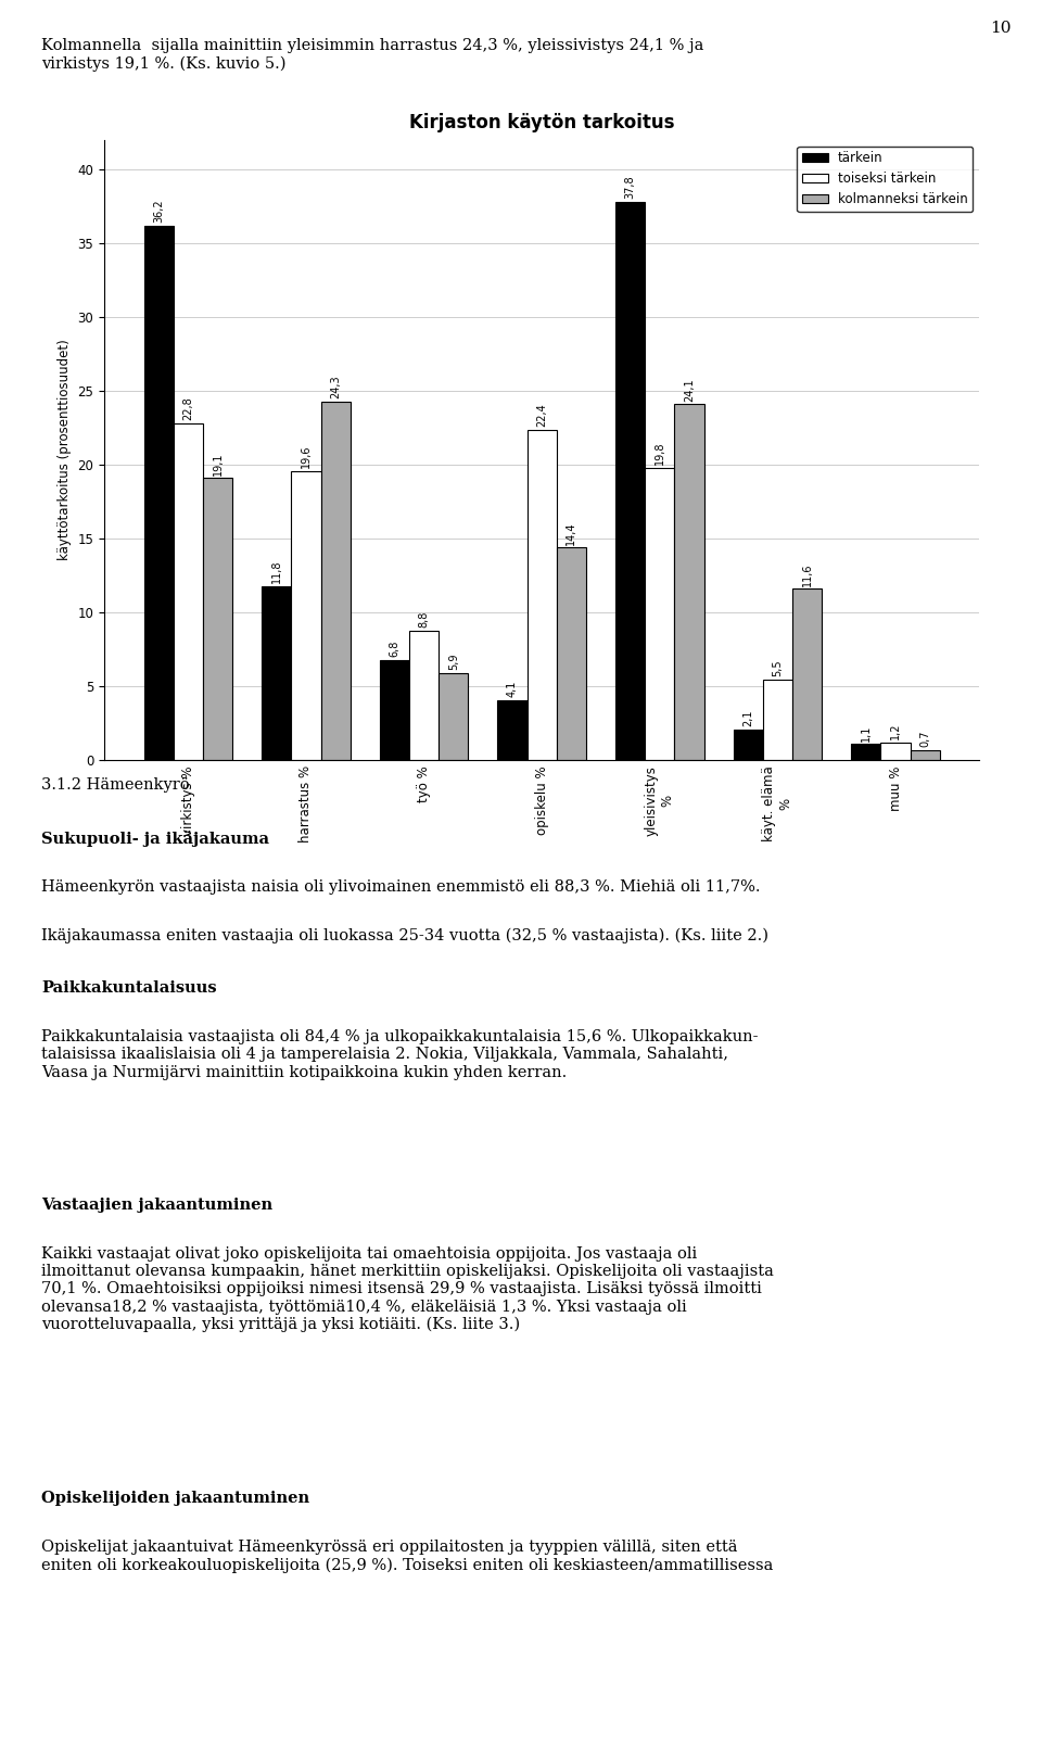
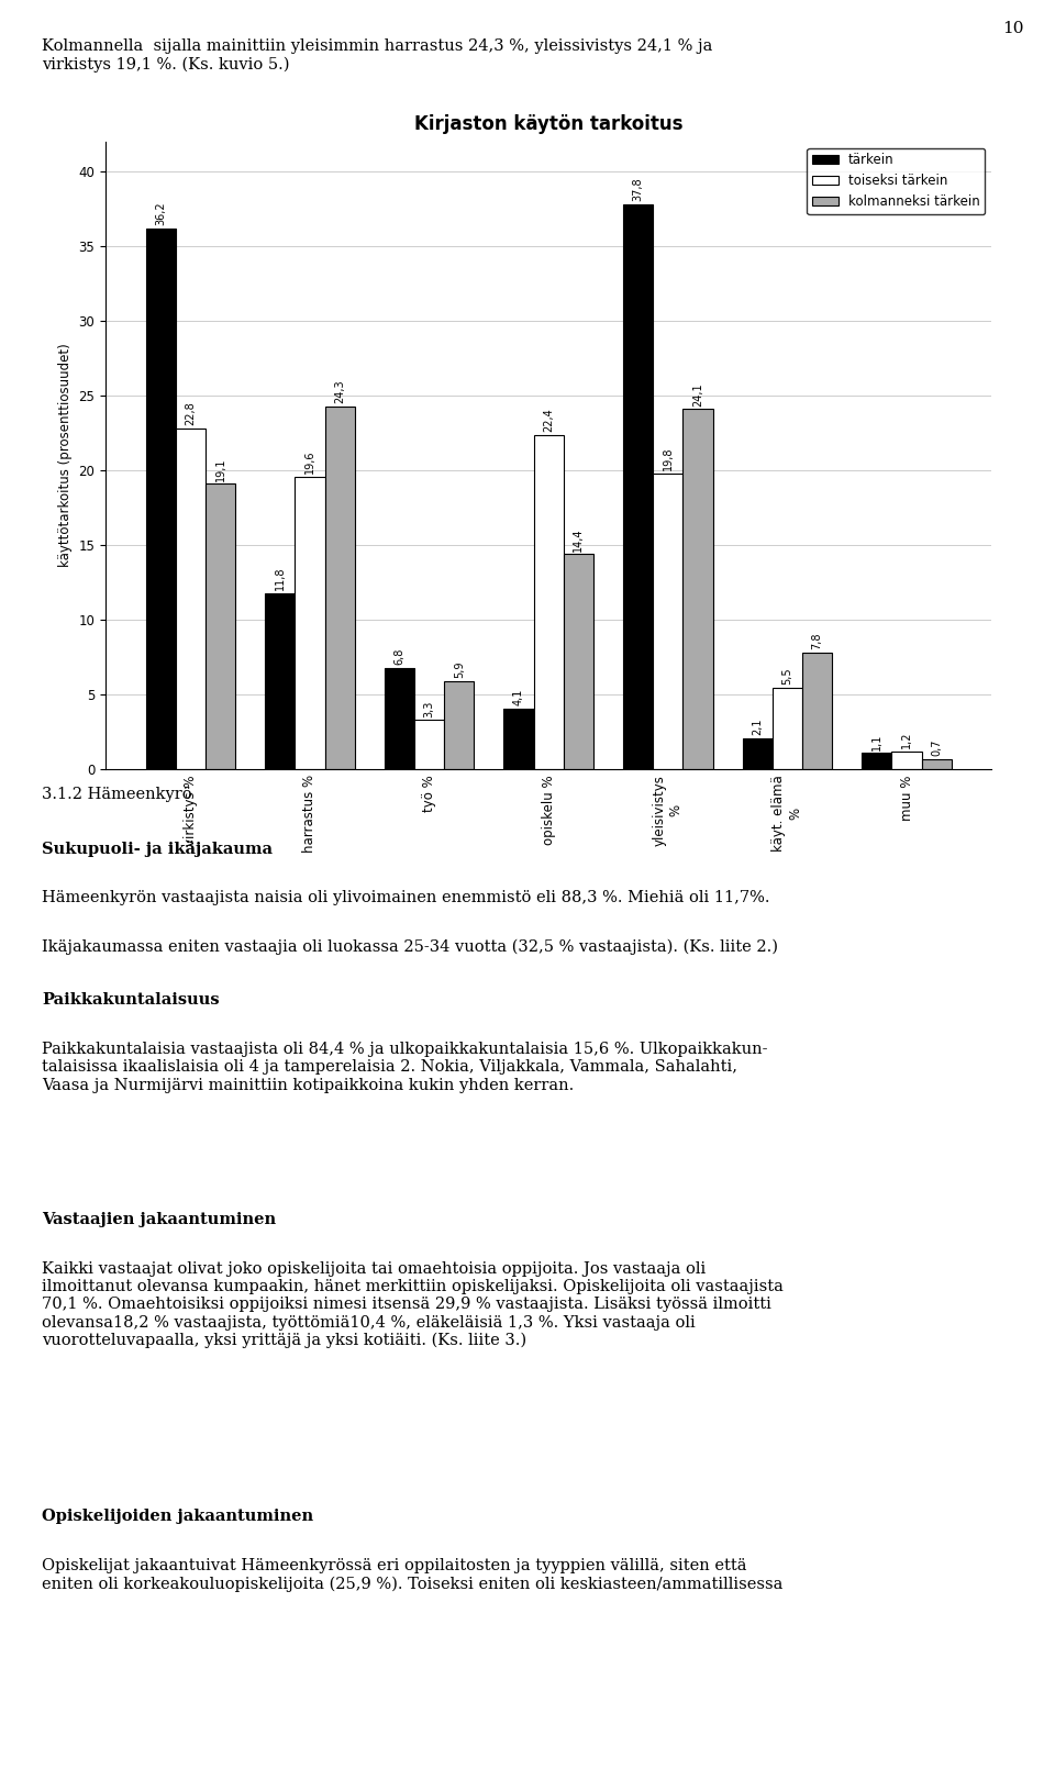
toiseksi tärkein/työ %: 8,8 -> 3,3
kolmanneksi tärkein/käyt. elämä %: 11,6 -> 7,8
